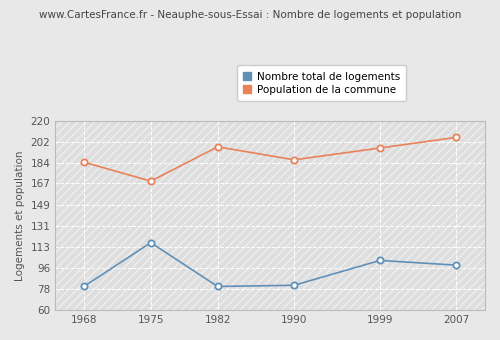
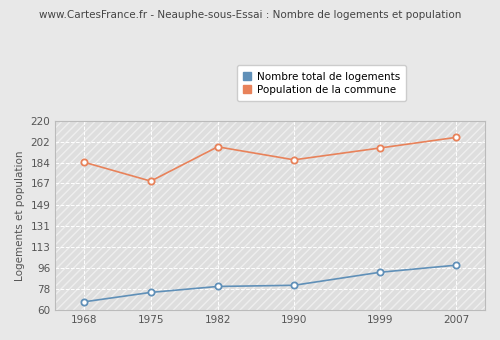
Nombre total de logements/1968: 80 -> 67
Nombre total de logements/1975: 117 -> 75
Nombre total de logements/1999: 102 -> 92
